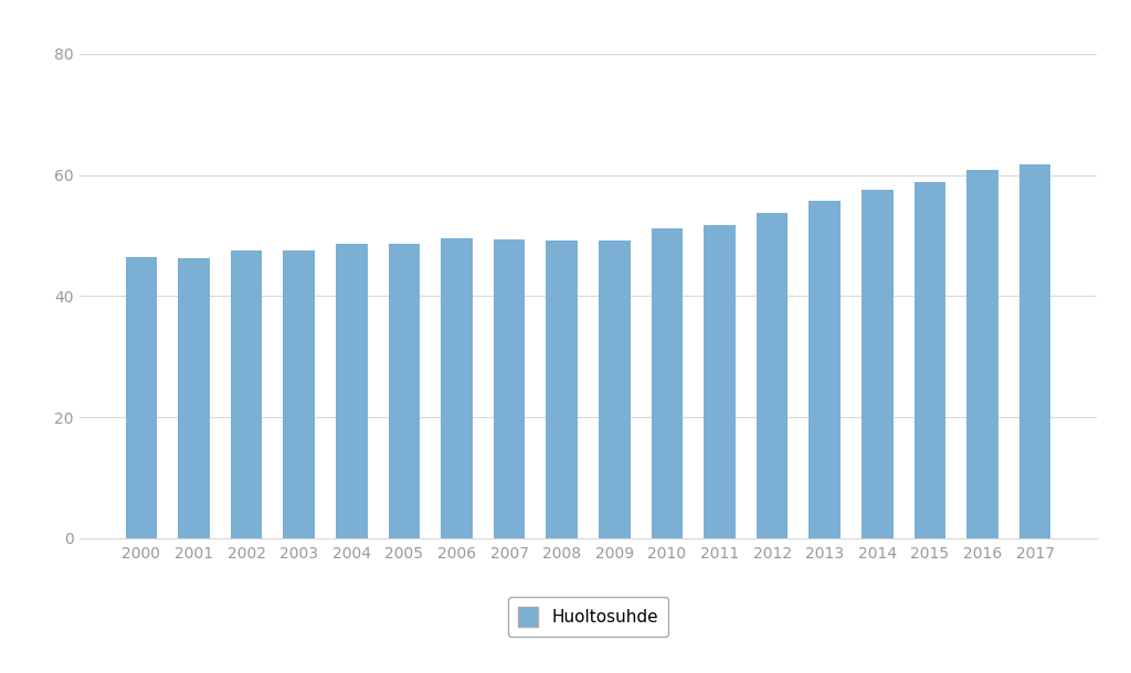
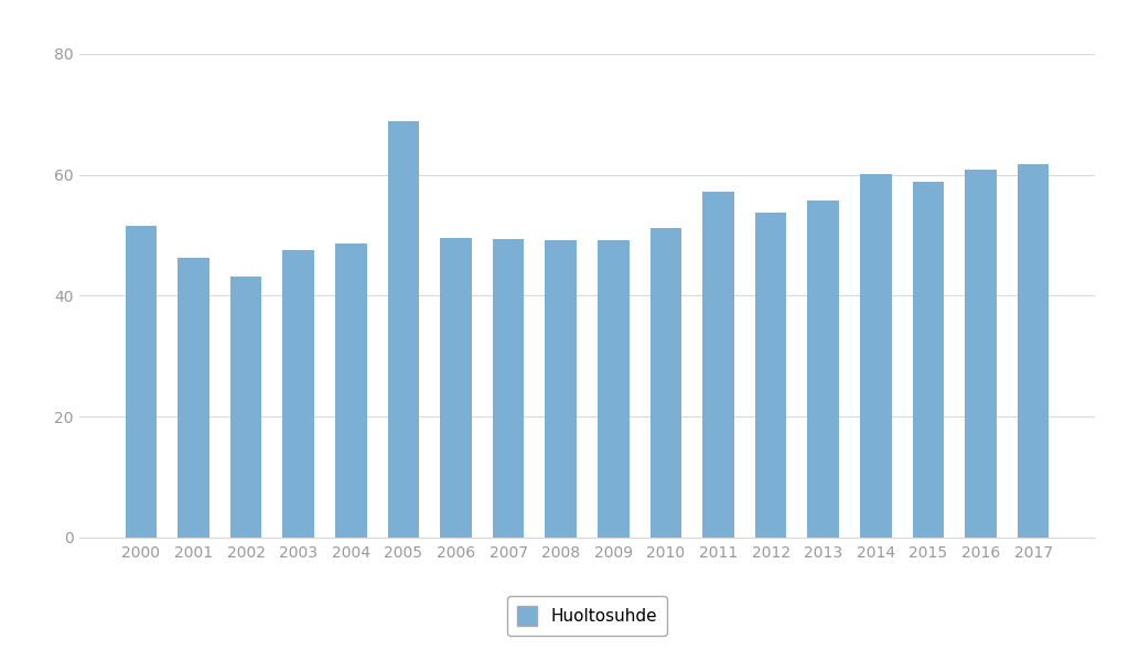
2000: 46.4 -> 51.6
2002: 47.5 -> 43.2
2005: 48.6 -> 68.8
2011: 51.8 -> 57.2
2014: 57.6 -> 60.2
